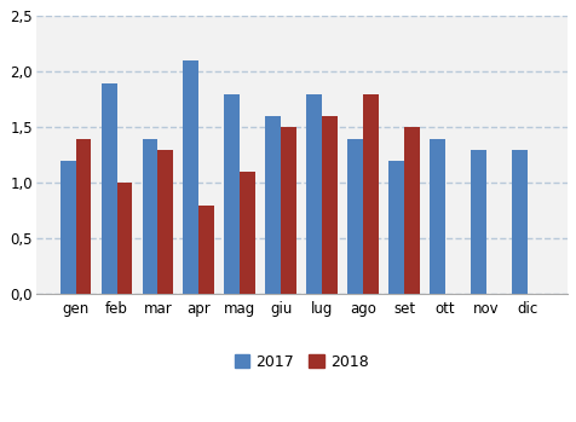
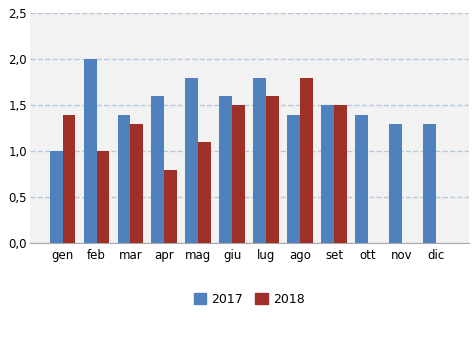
2017/gen: 1,2 -> 1,0
2017/feb: 1,9 -> 2,0
2017/apr: 2,1 -> 1,6
2017/set: 1,2 -> 1,5
